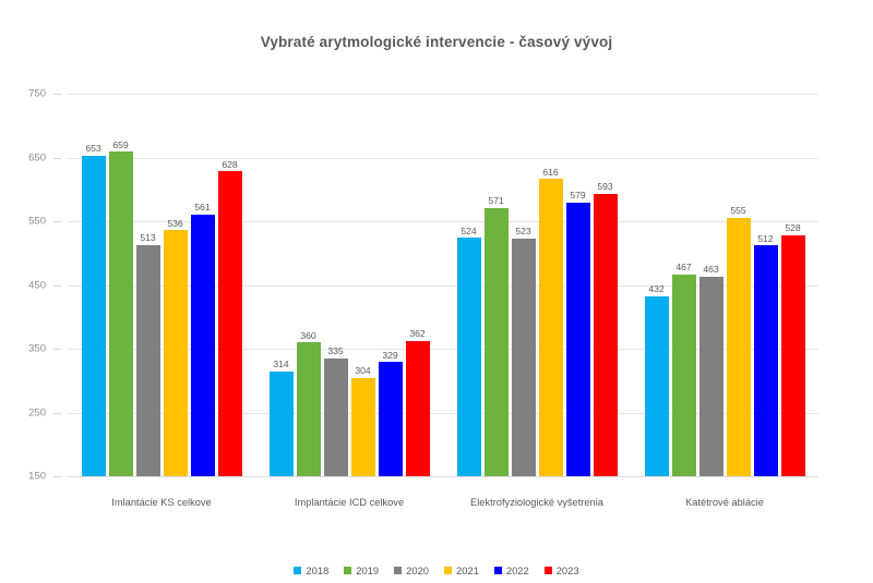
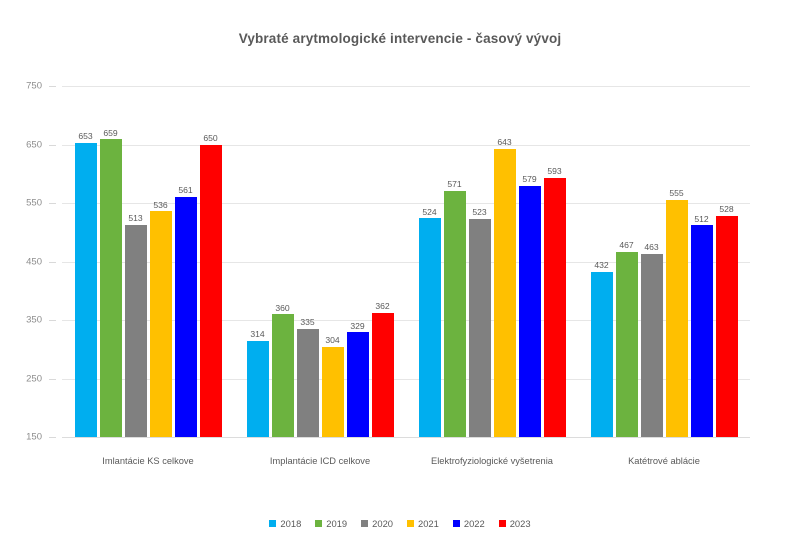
2023/Imlantácie KS celkove: 628 -> 650
2021/Elektrofyziologické vyšetrenia: 616 -> 643
